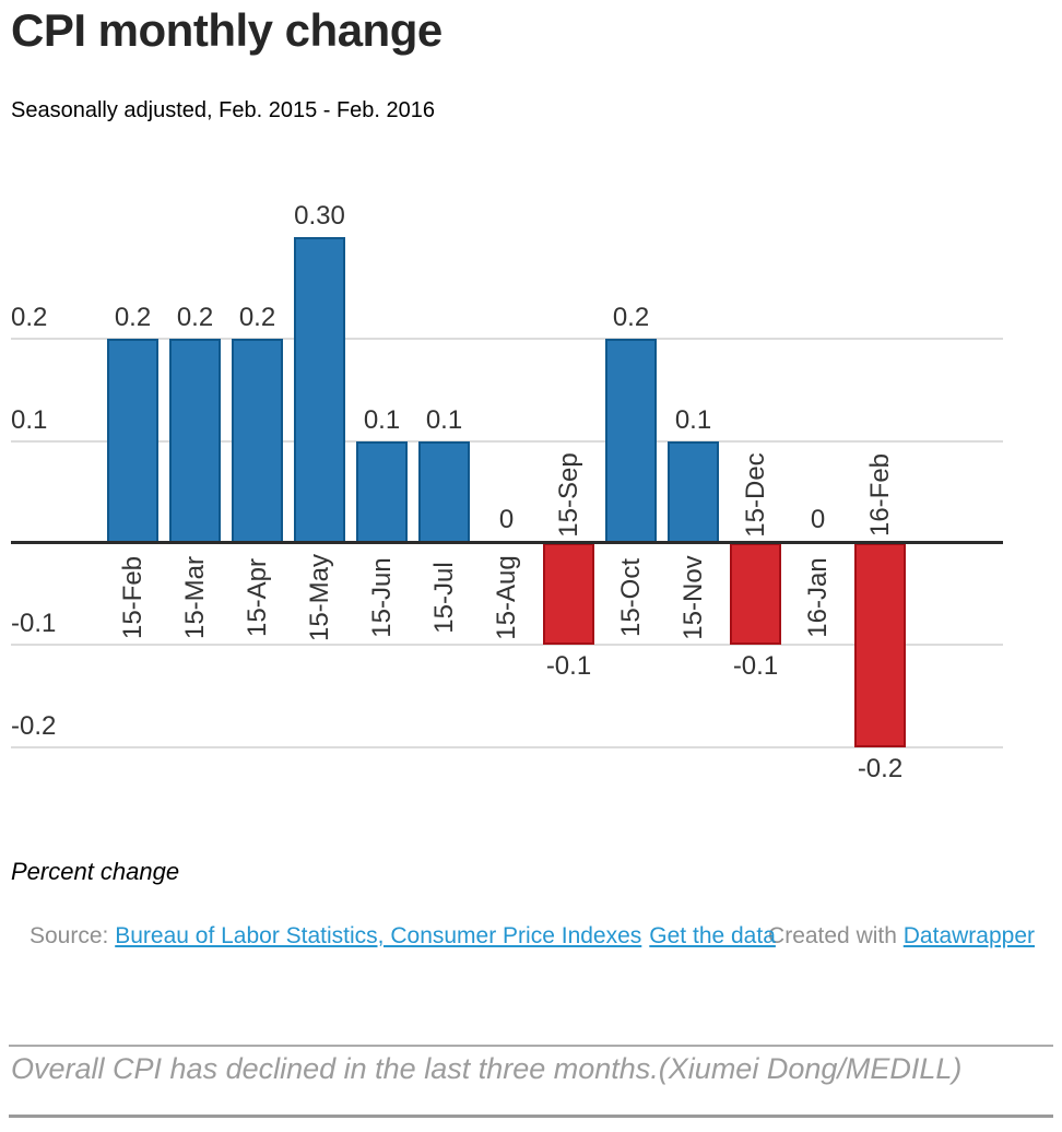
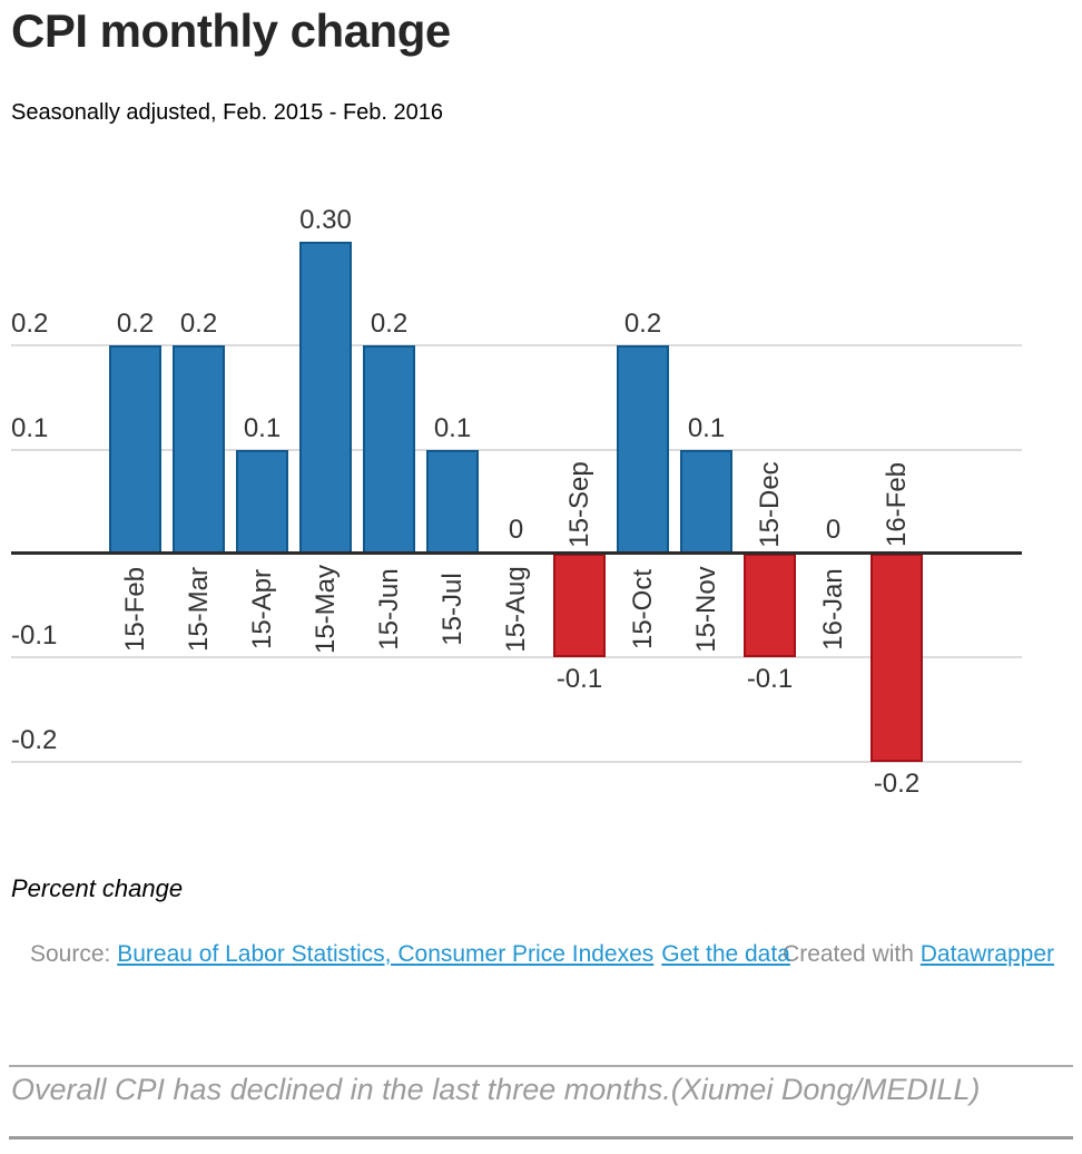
15-Apr: 0.2 -> 0.1
15-Jun: 0.1 -> 0.2
